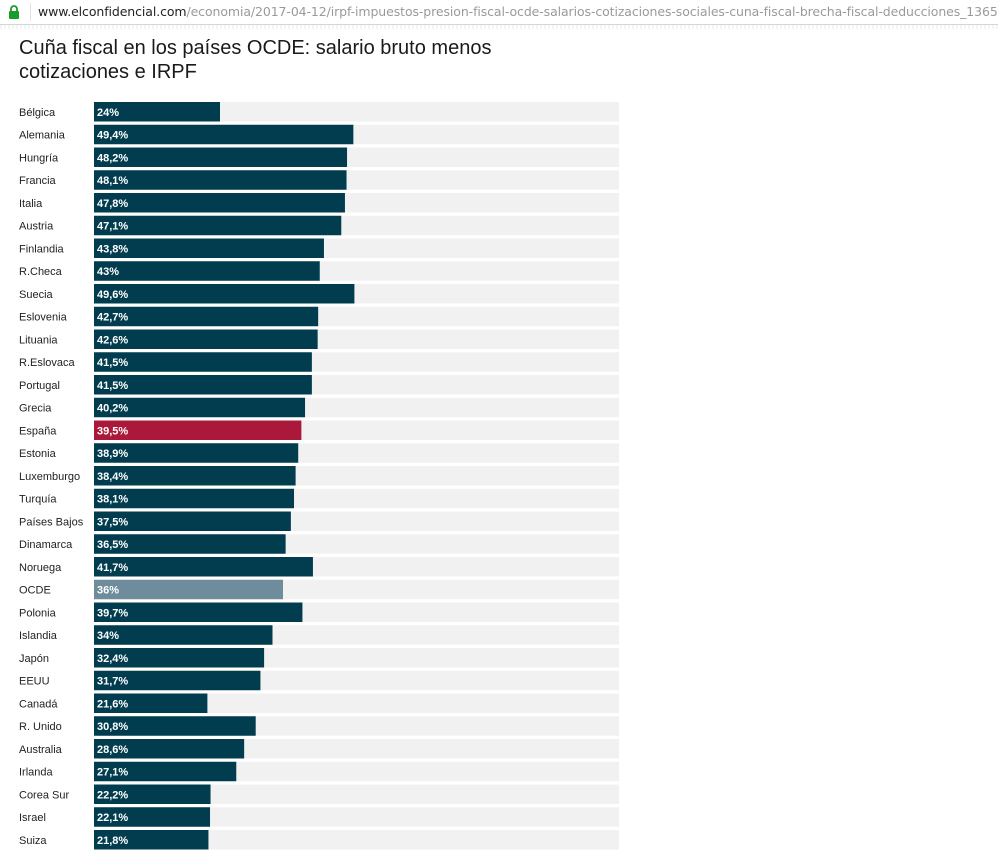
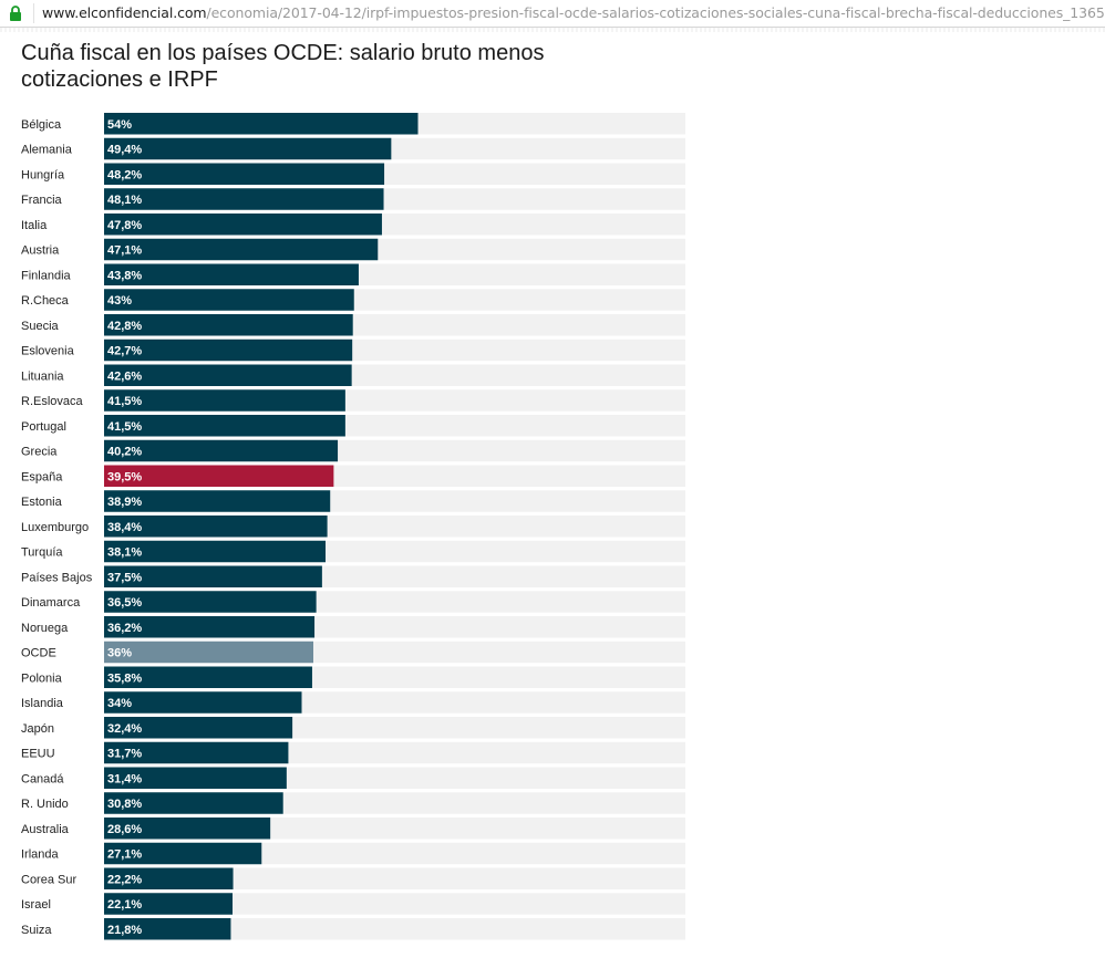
Bélgica: 24% -> 54%
Suecia: 49,6% -> 42,8%
Noruega: 41,7% -> 36,2%
Polonia: 39,7% -> 35,8%
Canadá: 21,6% -> 31,4%
